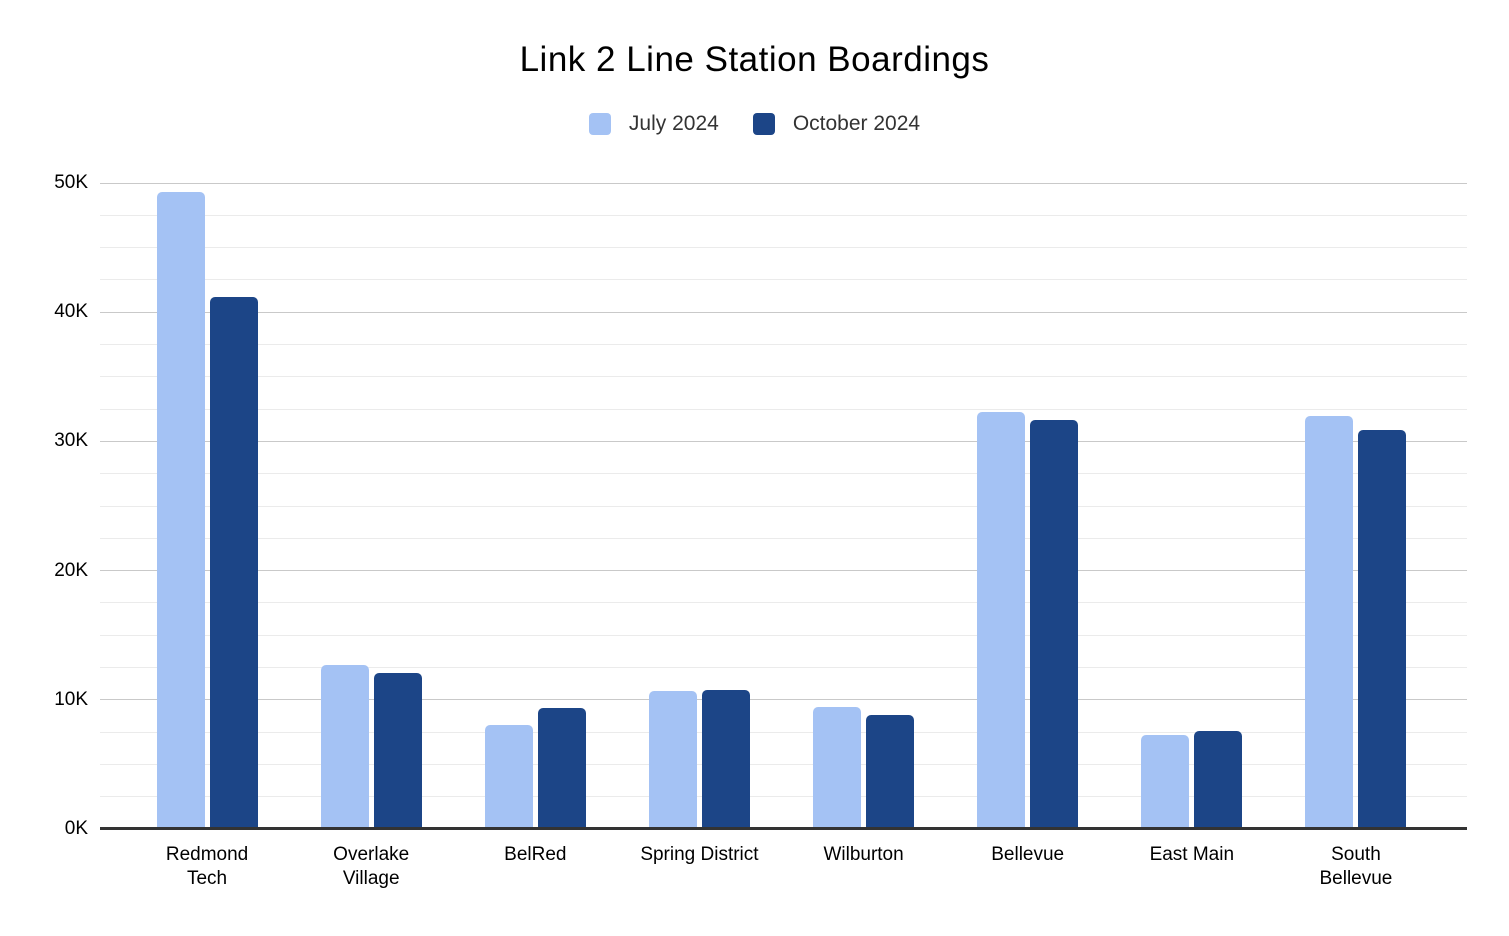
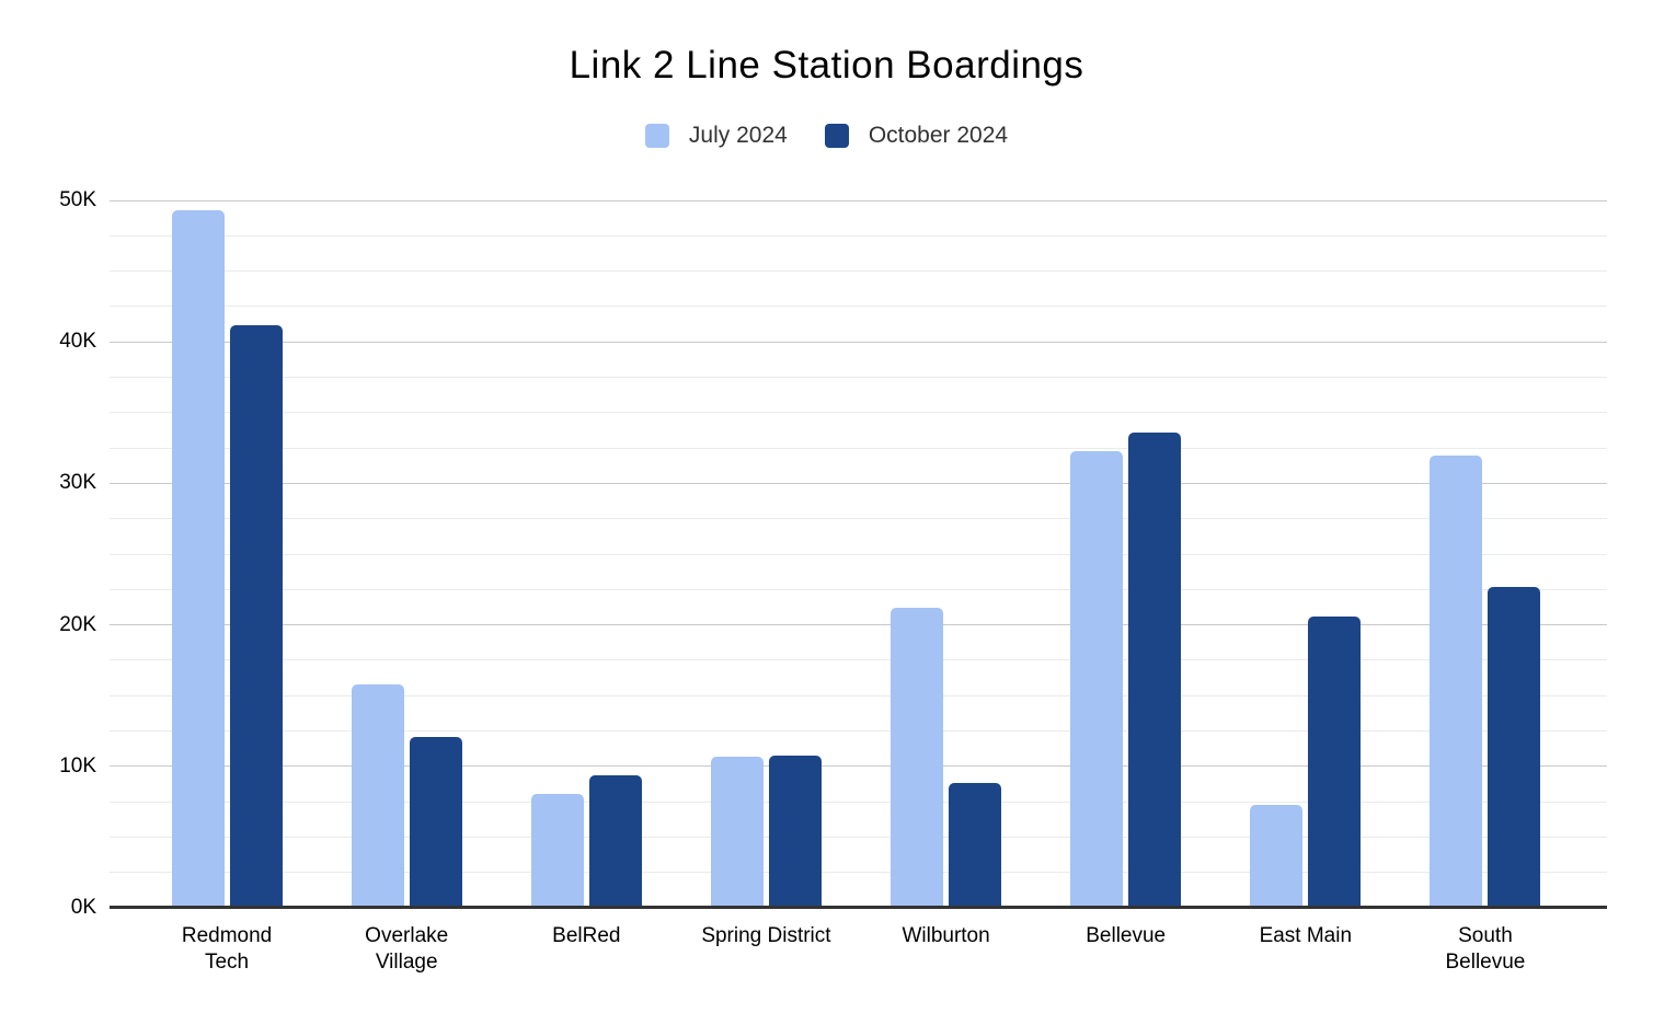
July 2024/Overlake Village: 12.7K -> 15.8K
July 2024/Wilburton: 9.4K -> 21.2K
October 2024/Bellevue: 31.6K -> 33.6K
October 2024/East Main: 7.6K -> 20.6K
October 2024/South Bellevue: 30.8K -> 22.7K
